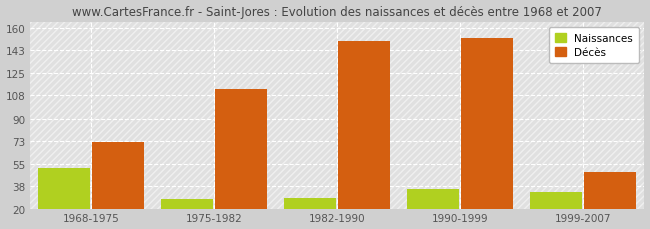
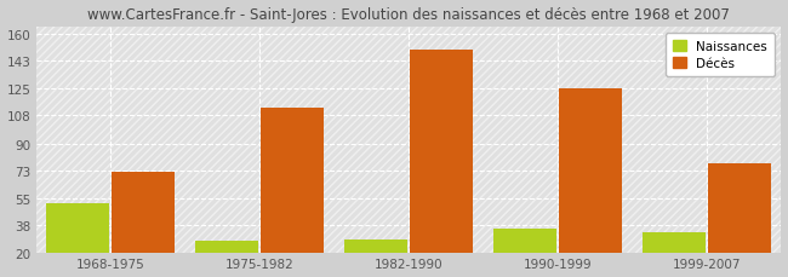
Décès/1990-1999: 152 -> 125
Décès/1999-2007: 49 -> 77
